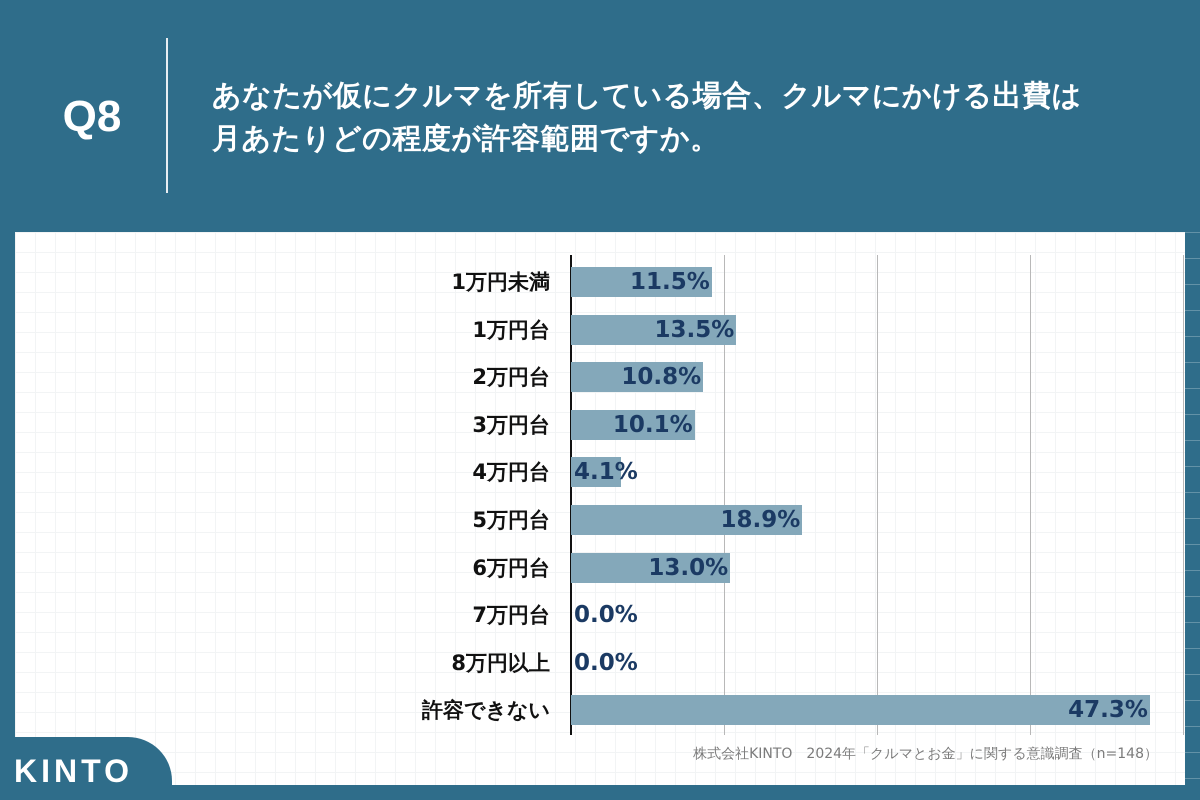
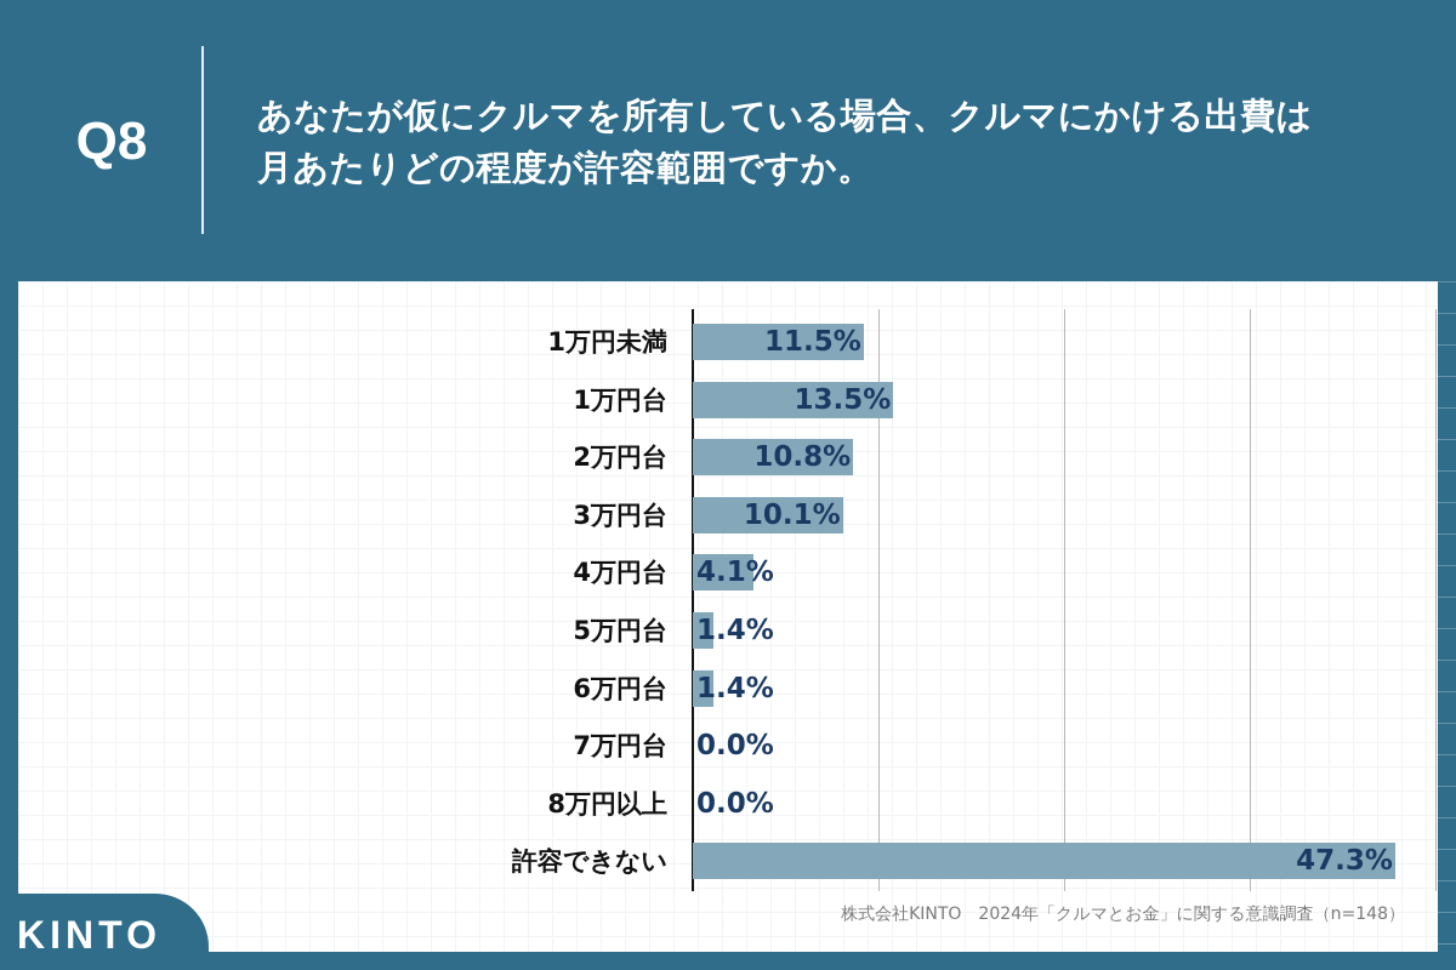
5万円台: 18.9% -> 1.4%
6万円台: 13.0% -> 1.4%
